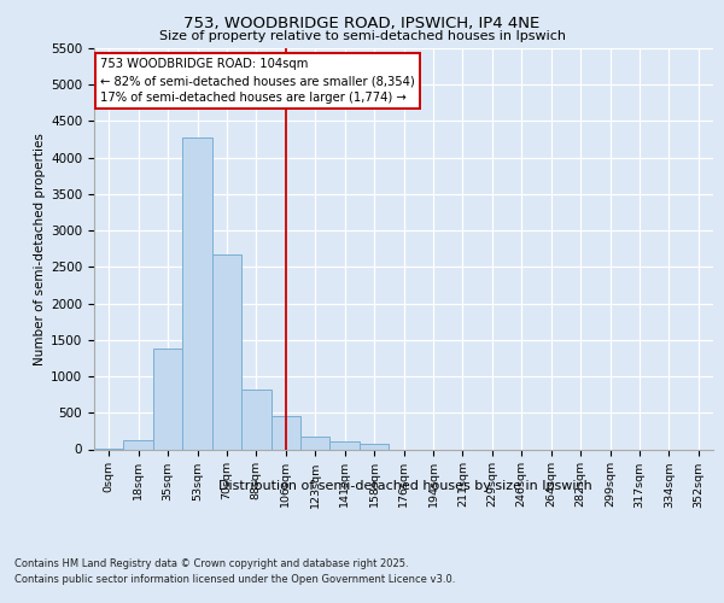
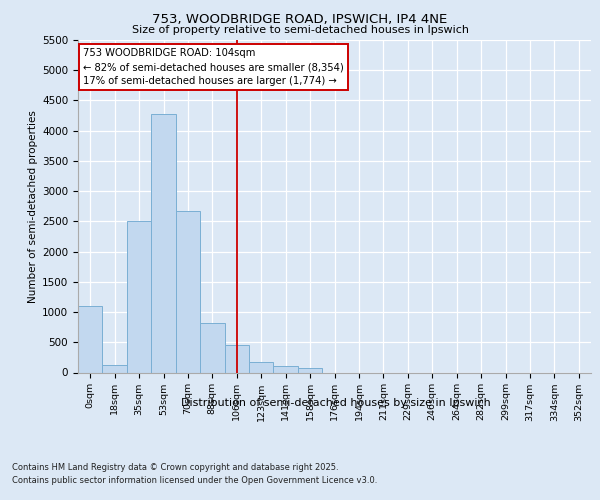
0sqm: 10 -> 1100
35sqm: 1380 -> 2500
